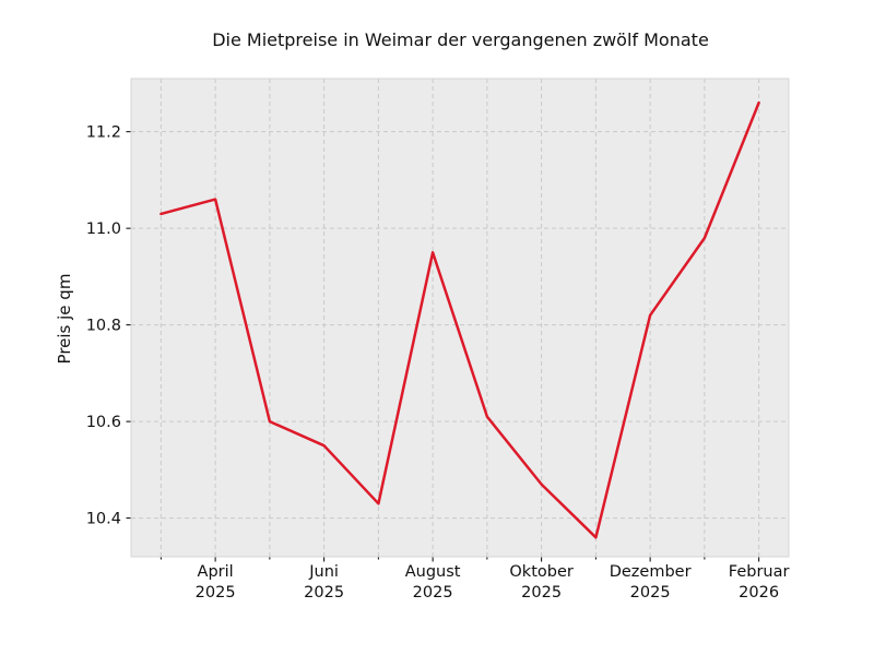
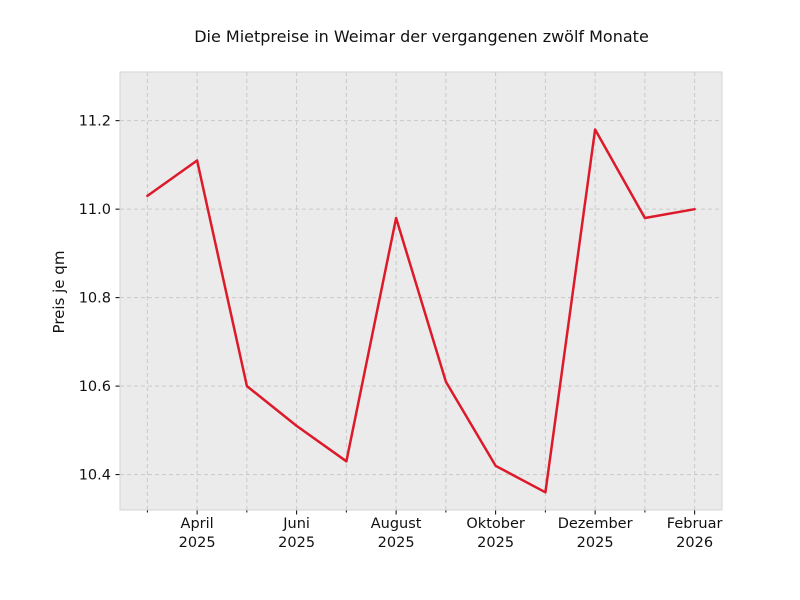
April 2025: 11.06 -> 11.11
Juni 2025: 10.55 -> 10.51
August 2025: 10.95 -> 10.98
Oktober 2025: 10.47 -> 10.42
Dezember 2025: 10.82 -> 11.18
Februar 2026: 11.26 -> 11.00
